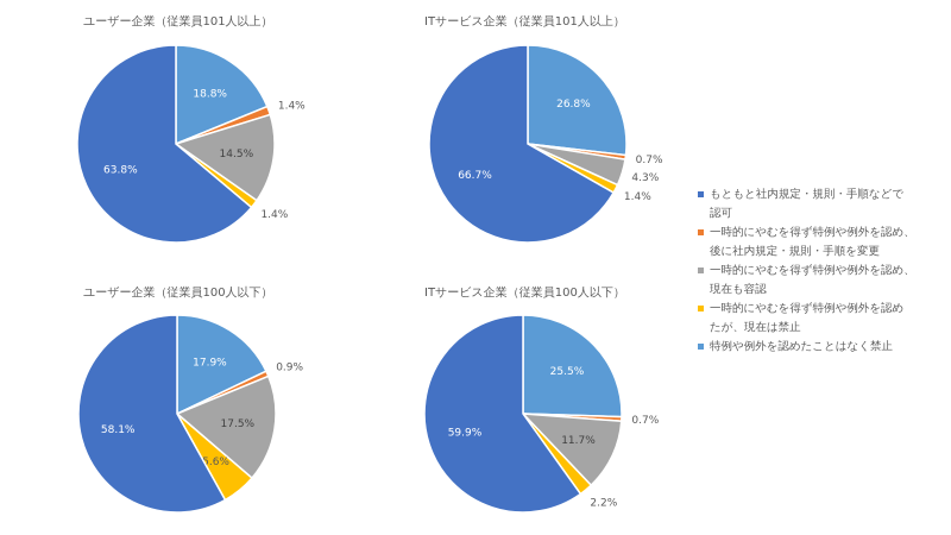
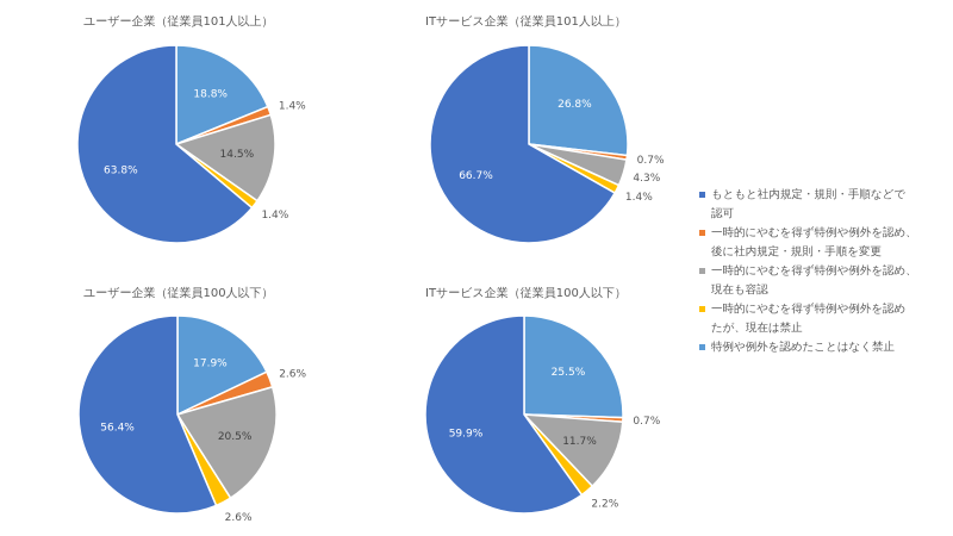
ユーザー企業（従業員100人以下）/もともと社内規定・規則・手順などで認可: 58.1% -> 56.4%
ユーザー企業（従業員100人以下）/一時的にやむを得ず特例や例外を認め、後に社内規定・規則・手順を変更: 0.9% -> 2.6%
ユーザー企業（従業員100人以下）/一時的にやむを得ず特例や例外を認め、現在も容認: 17.5% -> 20.5%
ユーザー企業（従業員100人以下）/一時的にやむを得ず特例や例外を認めたが、現在は禁止: 5.6% -> 2.6%
